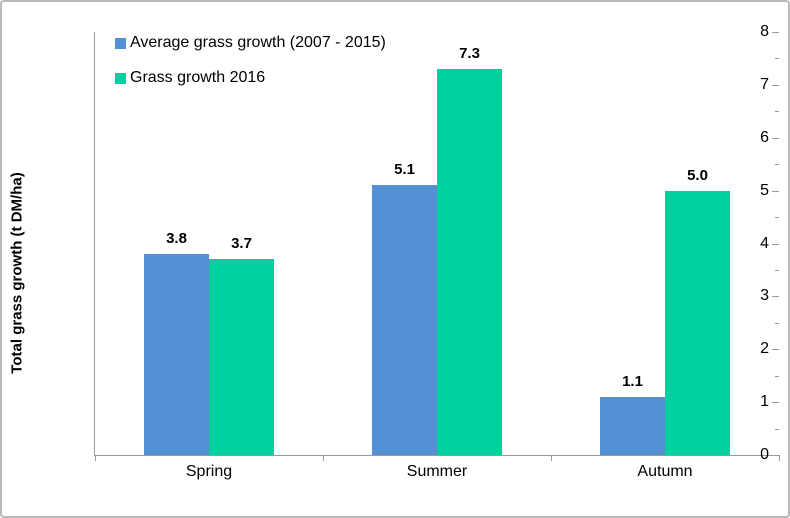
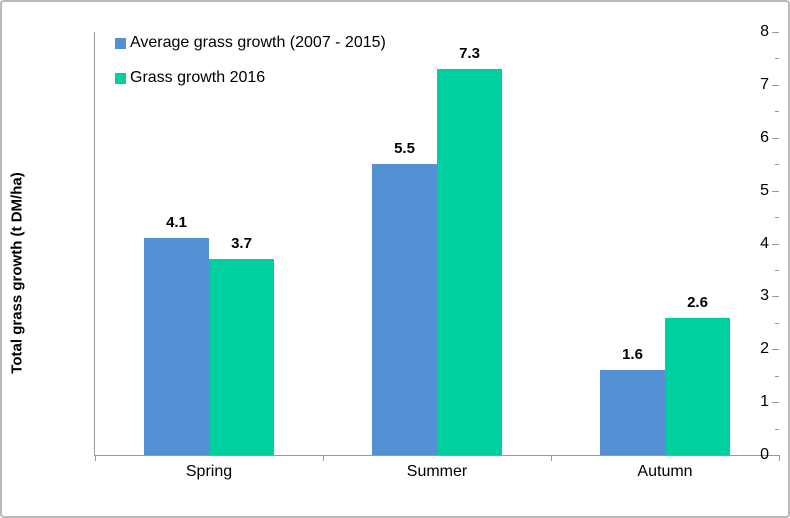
Average grass growth (2007 - 2015)/Spring: 3.8 -> 4.1
Average grass growth (2007 - 2015)/Summer: 5.1 -> 5.5
Average grass growth (2007 - 2015)/Autumn: 1.1 -> 1.6
Grass growth 2016/Autumn: 5.0 -> 2.6
